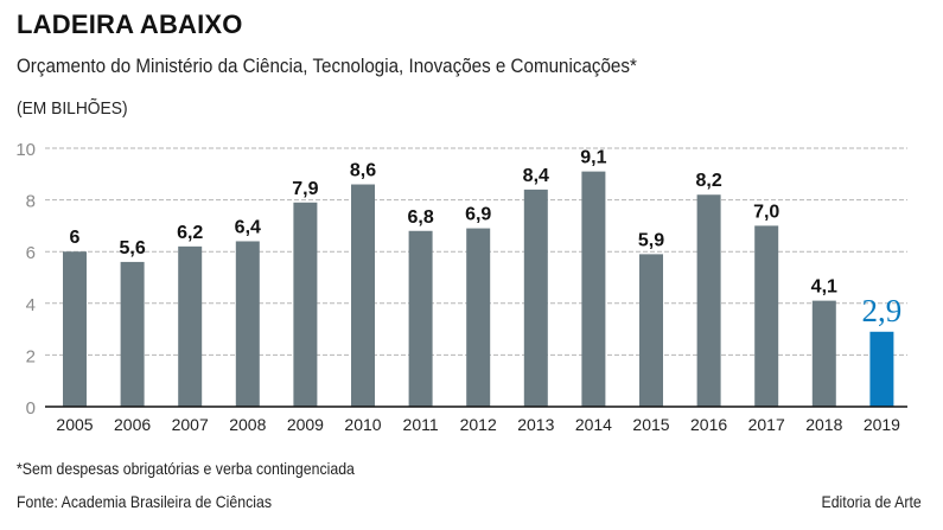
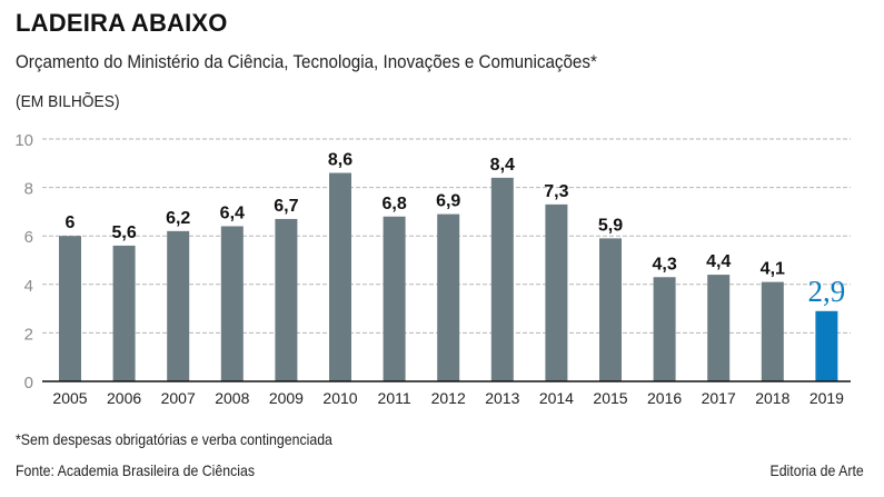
2009: 7,9 -> 6,7
2014: 9,1 -> 7,3
2016: 8,2 -> 4,3
2017: 7,0 -> 4,4
